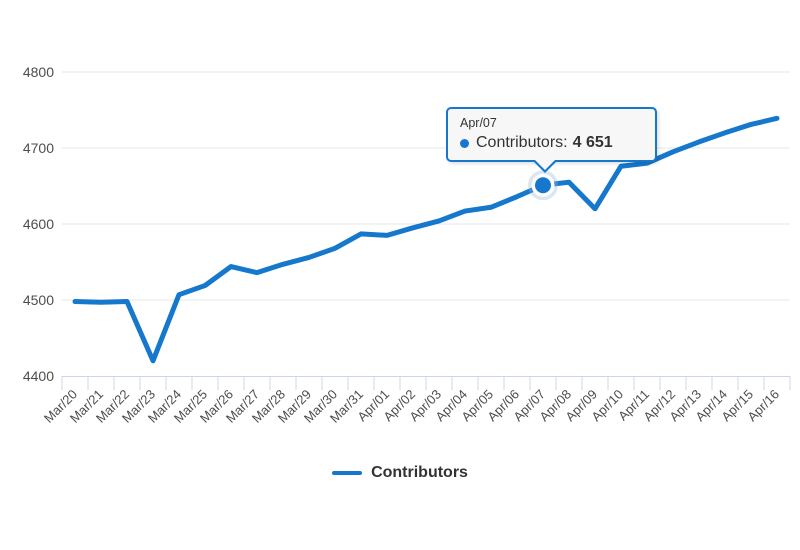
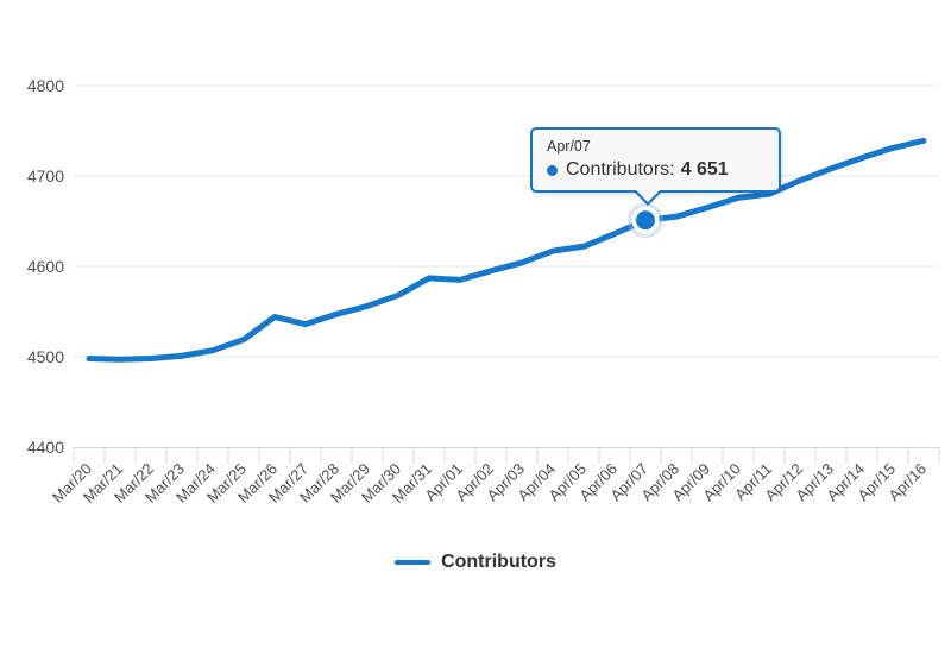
Mar/23: 4420 -> 4500
Apr/09: 4620 -> 4660
